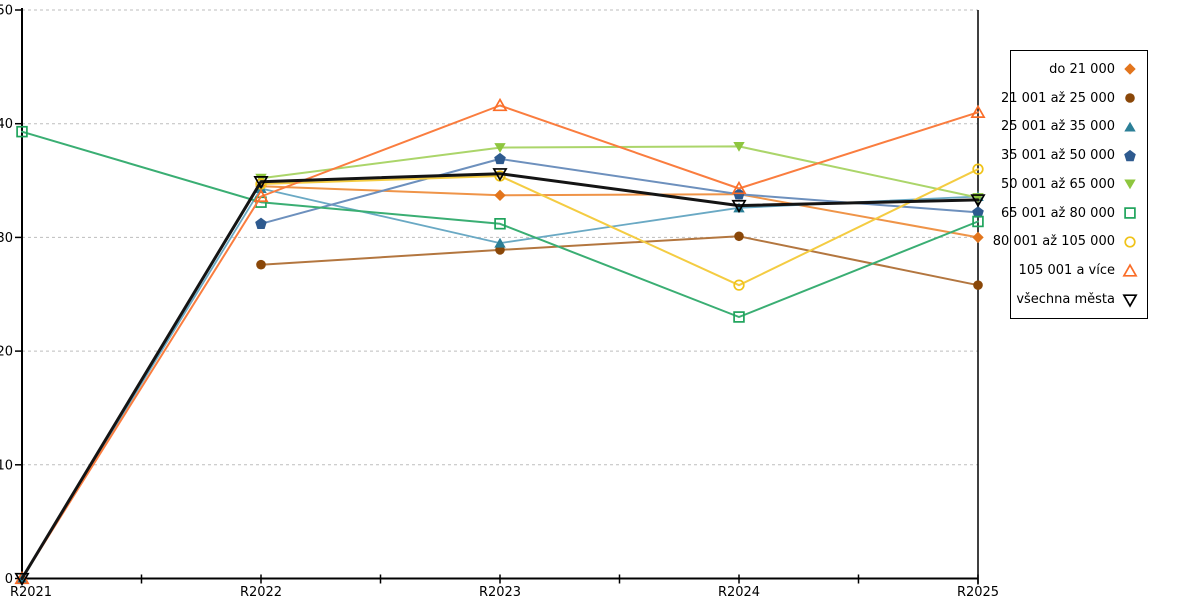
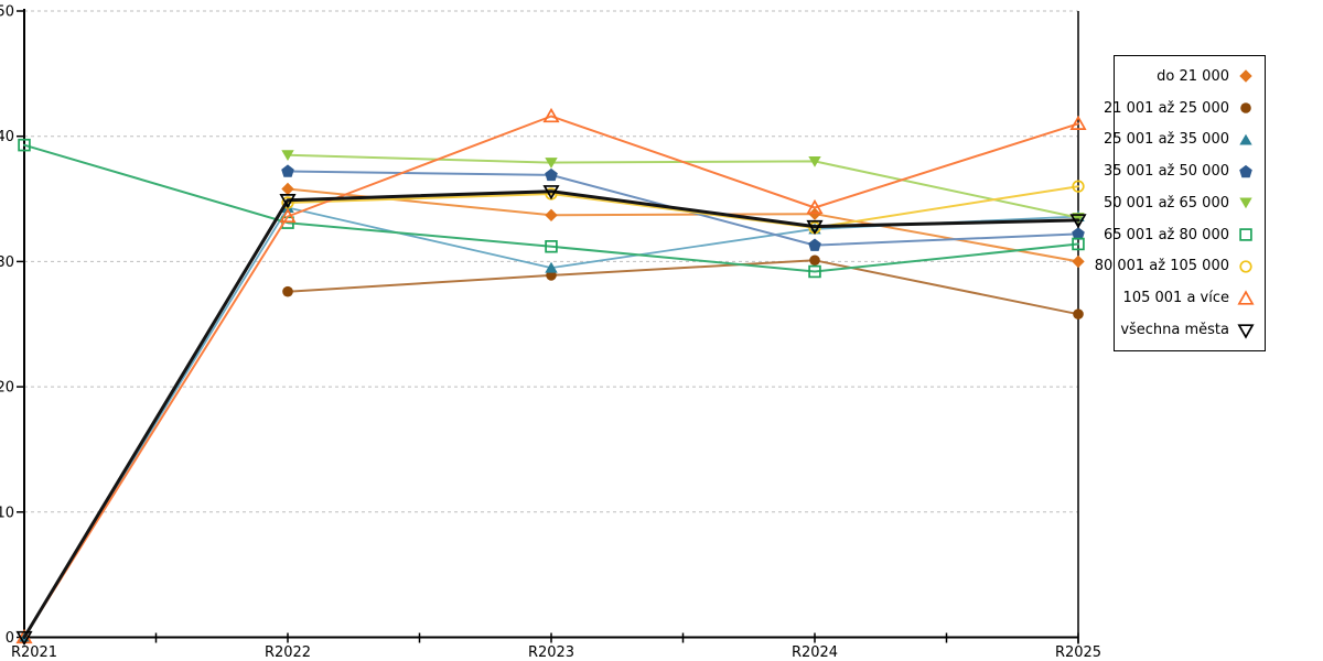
do 21 000/R2022: 34.5 -> 35.8
35 001 až 50 000/R2022: 31.2 -> 37.2
50 001 až 65 000/R2022: 35.2 -> 38.5
35 001 až 50 000/R2024: 33.8 -> 31.3
65 001 až 80 000/R2024: 23.0 -> 29.2
80 001 až 105 000/R2024: 25.8 -> 32.7
